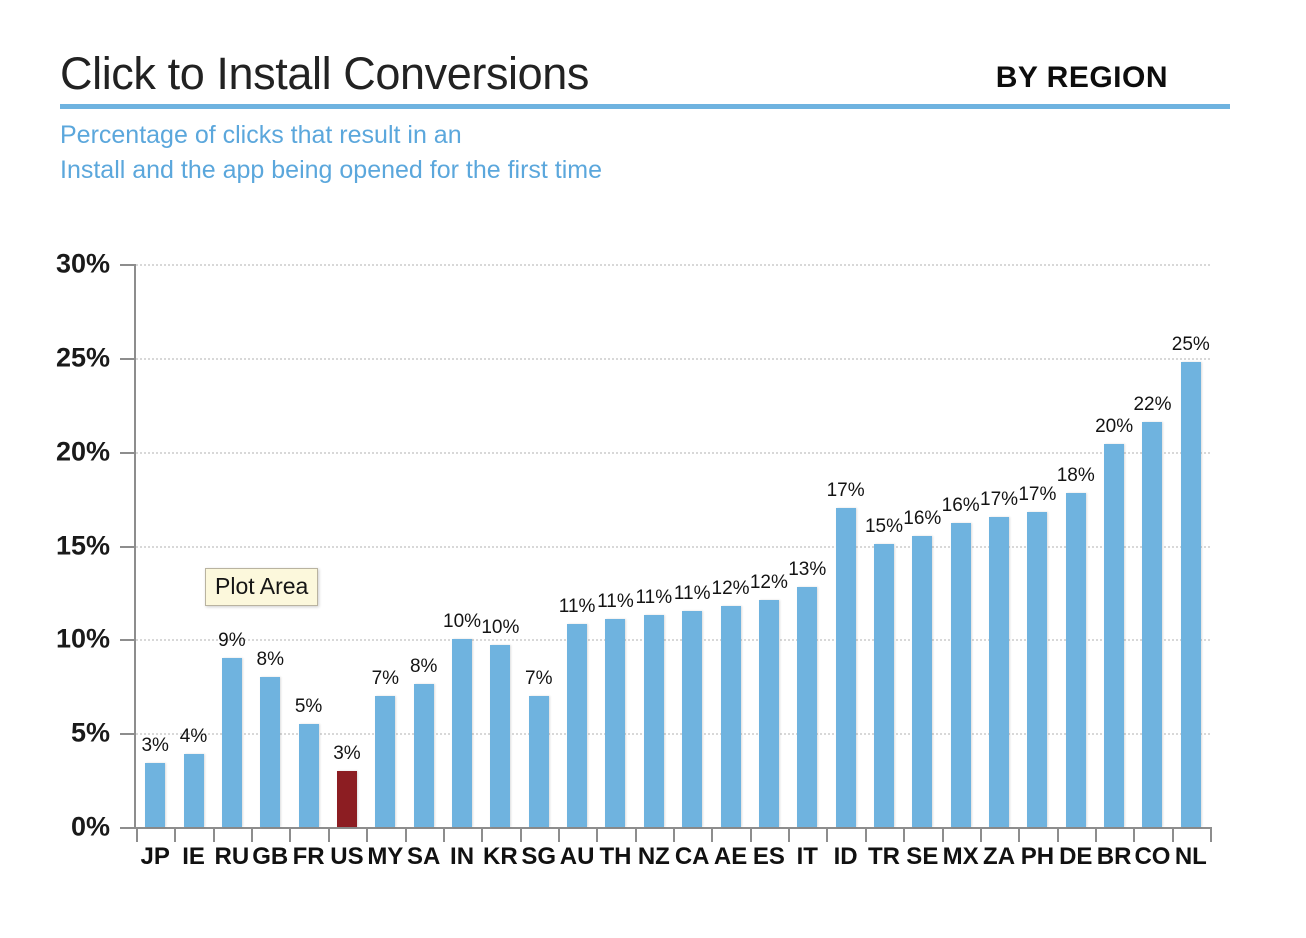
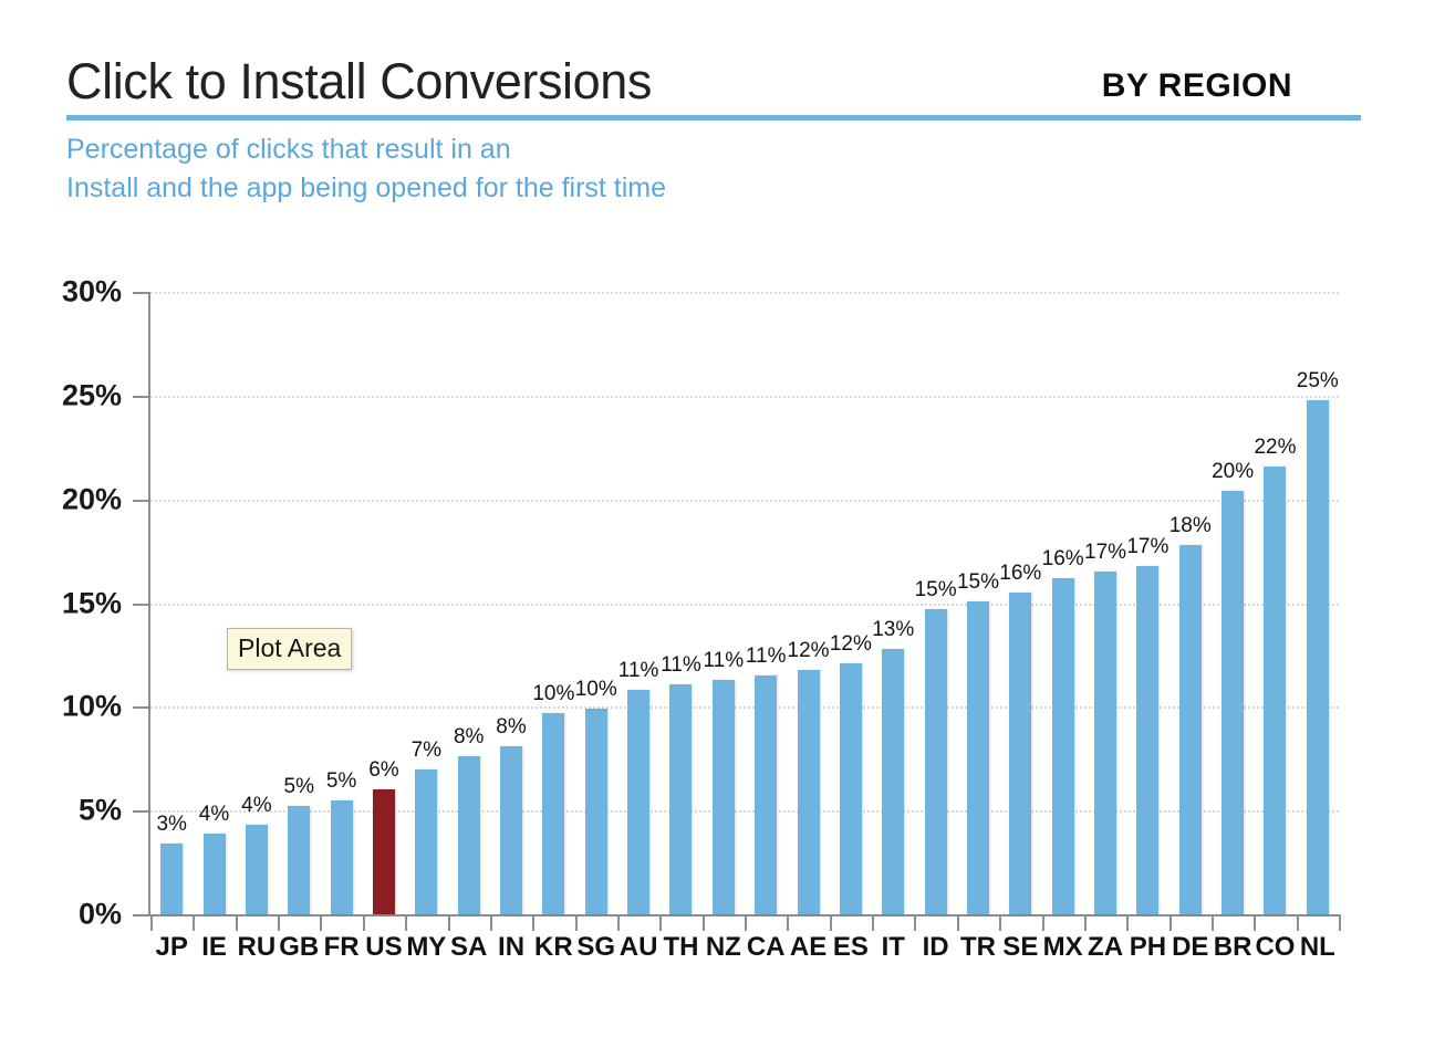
RU: 9% -> 4%
GB: 8% -> 5%
US: 3% -> 6%
IN: 10% -> 8%
SG: 7% -> 10%
ID: 17% -> 15%
